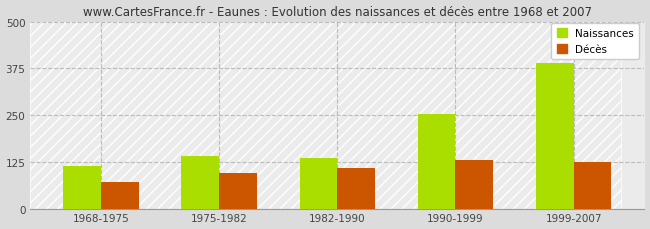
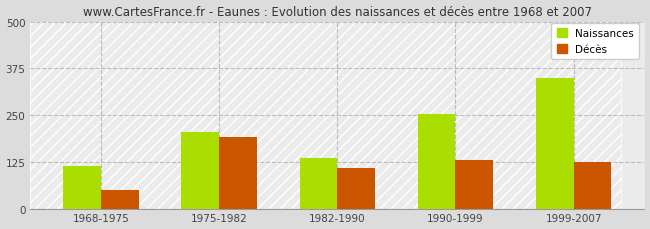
Décès/1968-1975: 70 -> 50
Naissances/1975-1982: 140 -> 205
Décès/1975-1982: 95 -> 190
Naissances/1999-2007: 390 -> 350
